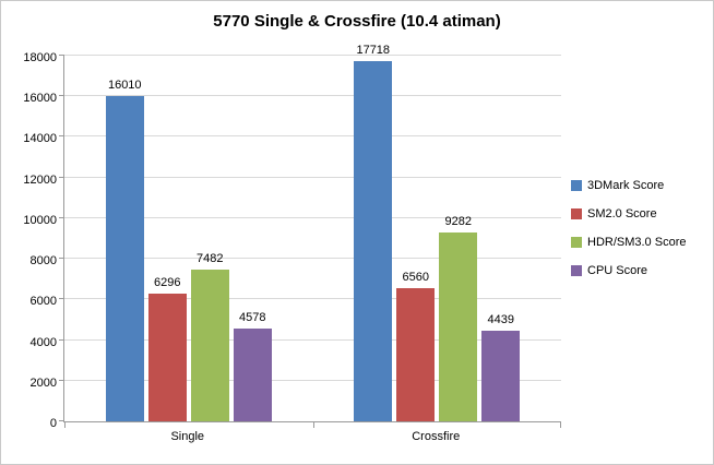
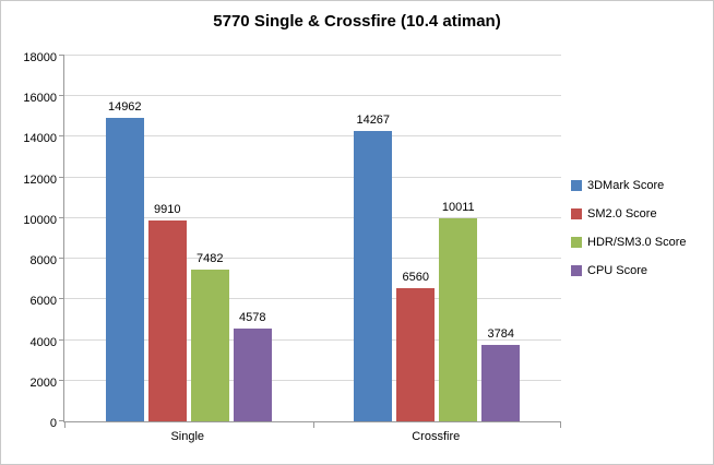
3DMark Score/Single: 16010 -> 14962
SM2.0 Score/Single: 6296 -> 9910
3DMark Score/Crossfire: 17718 -> 14267
HDR/SM3.0 Score/Crossfire: 9282 -> 10011
CPU Score/Crossfire: 4439 -> 3784
